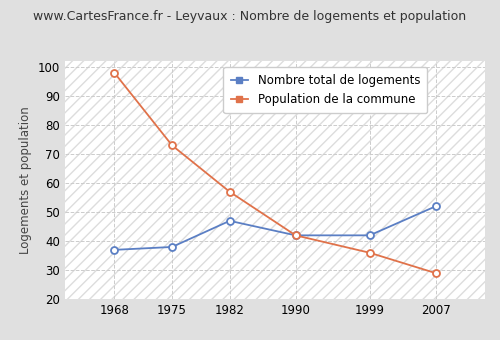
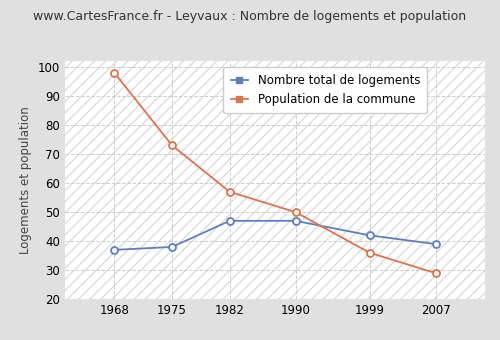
Nombre total de logements/1990: 42 -> 47
Population de la commune/1990: 42 -> 50
Nombre total de logements/2007: 52 -> 39
